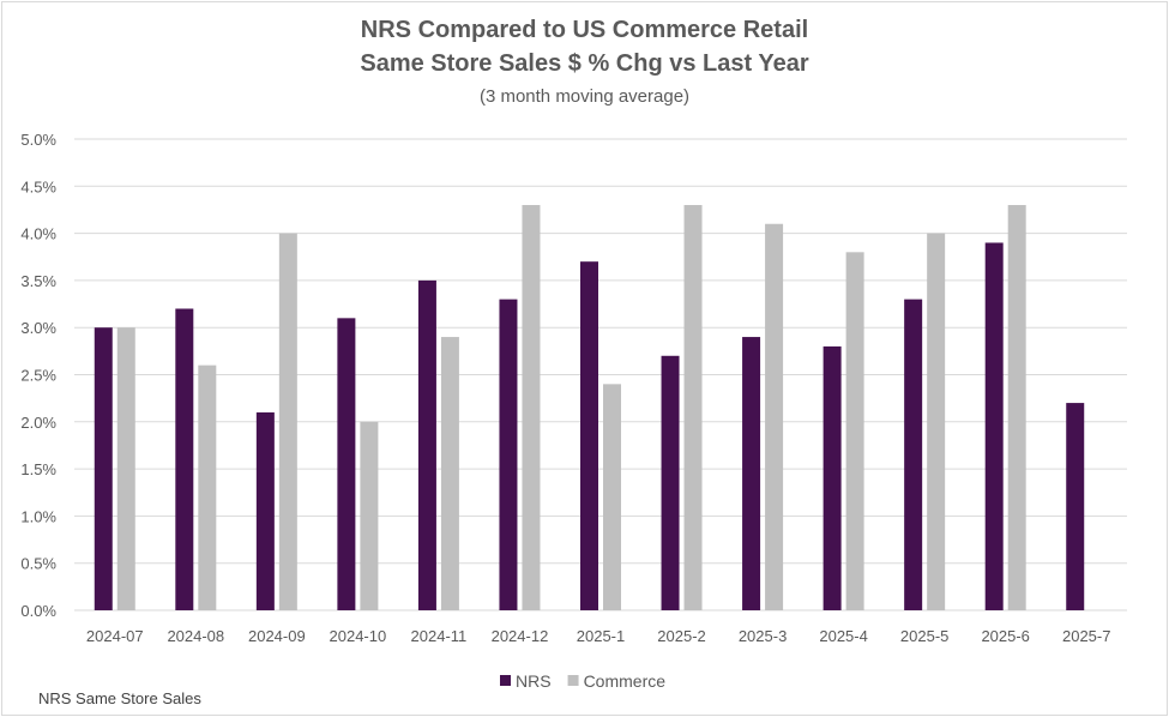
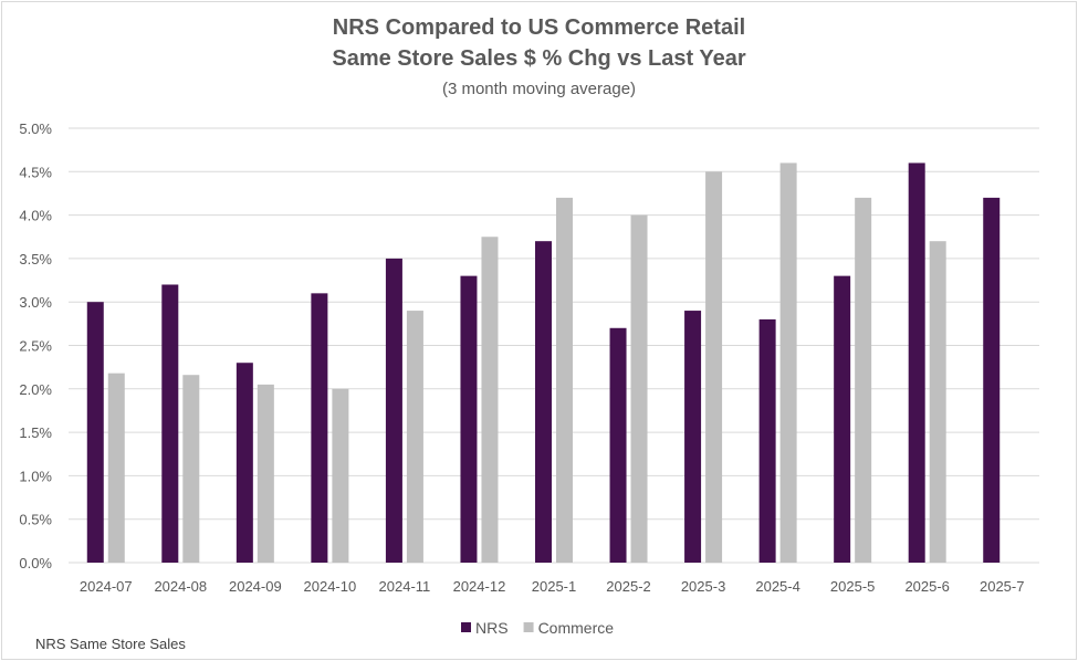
Commerce/2024-07: 3.0% -> 2.2%
Commerce/2024-08: 2.6% -> 2.2%
NRS/2024-09: 2.1% -> 2.3%
Commerce/2024-09: 4.0% -> 2.0%
Commerce/2024-12: 4.3% -> 3.8%
Commerce/2025-1: 2.4% -> 4.2%
Commerce/2025-2: 4.3% -> 4.0%
Commerce/2025-3: 4.1% -> 4.5%
Commerce/2025-4: 3.8% -> 4.6%
Commerce/2025-5: 4.0% -> 4.2%
NRS/2025-6: 3.9% -> 4.6%
Commerce/2025-6: 4.3% -> 3.7%
NRS/2025-7: 2.2% -> 4.2%
